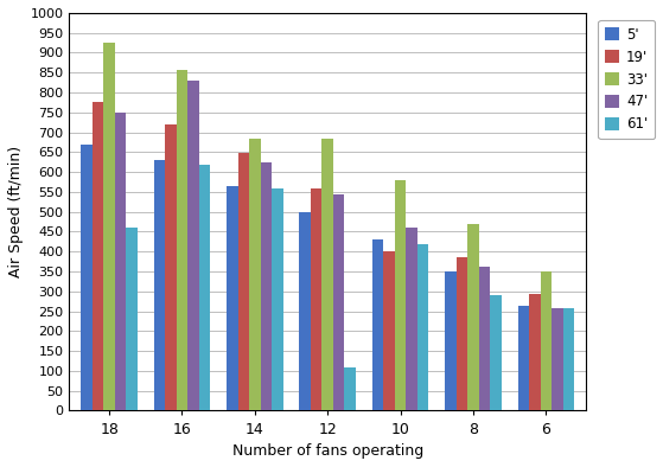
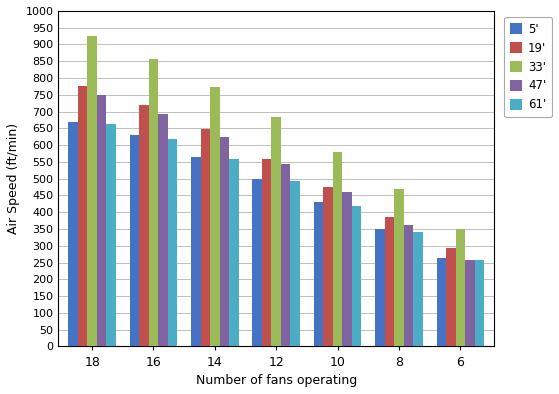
61'/18: 460 -> 663
47'/16: 830 -> 693
33'/14: 685 -> 773
61'/12: 110 -> 493
19'/10: 400 -> 475
61'/8: 290 -> 340
